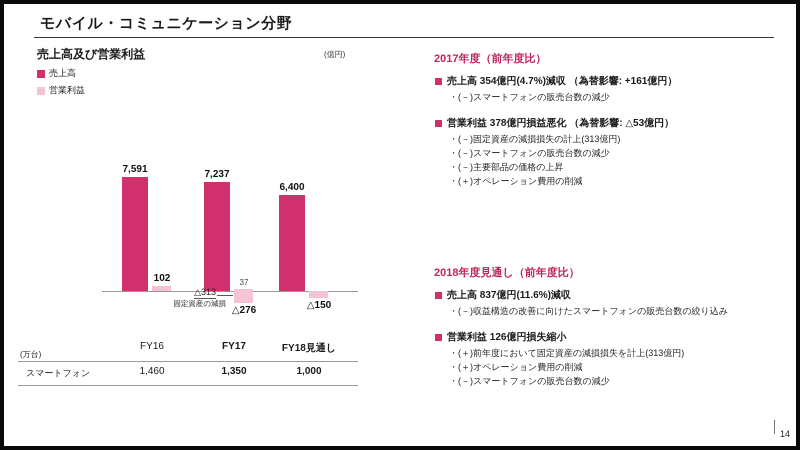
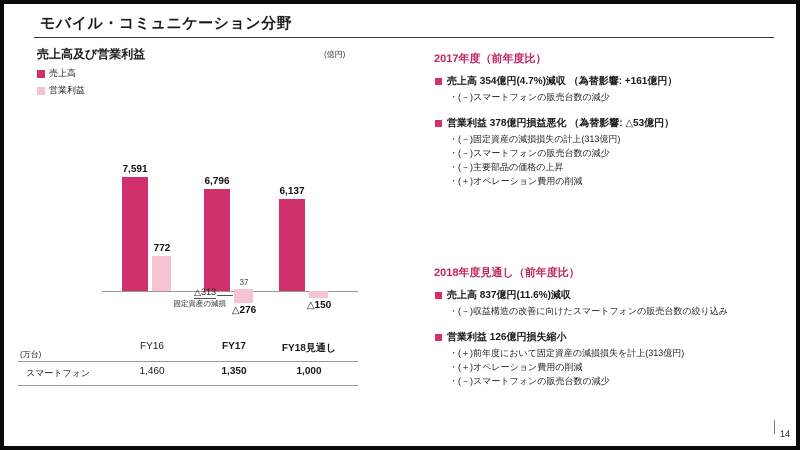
営業利益/FY16: 102 -> 772
売上高/FY17: 7,237 -> 6,796
売上高/FY18見通し: 6,400 -> 6,137
